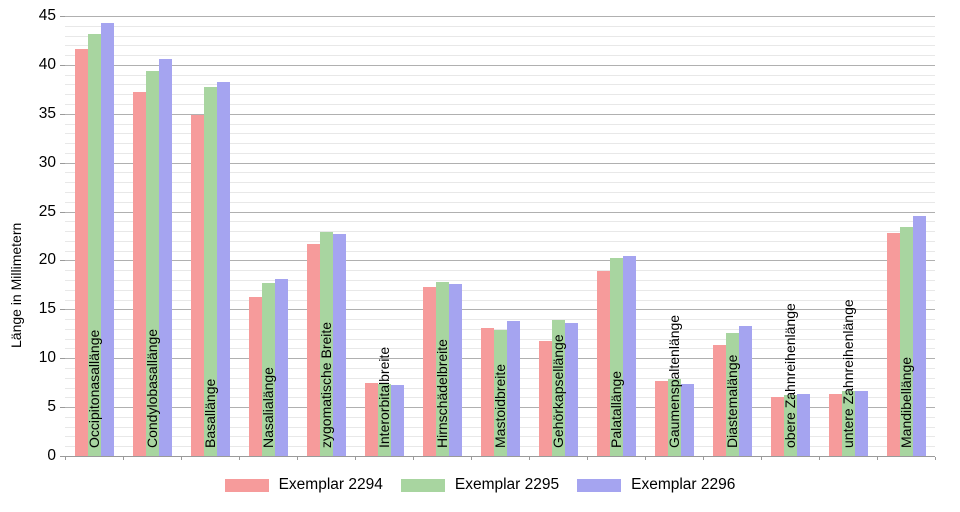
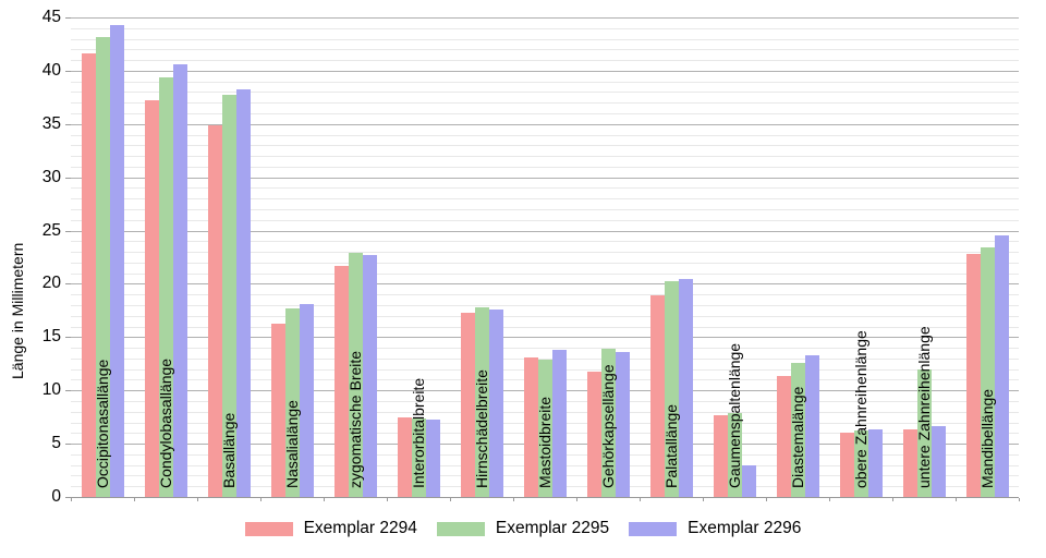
Exemplar 2296/Gaumenspaltenlänge: 7 -> 3
Exemplar 2295/untere Zahnreihenlänge: 7 -> 12
